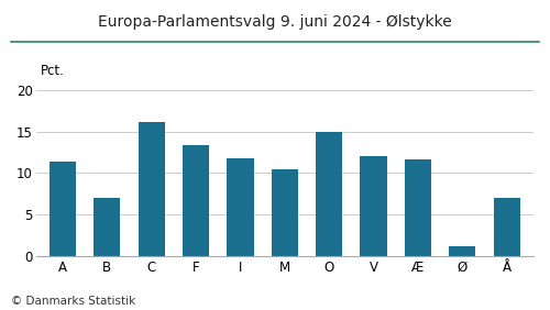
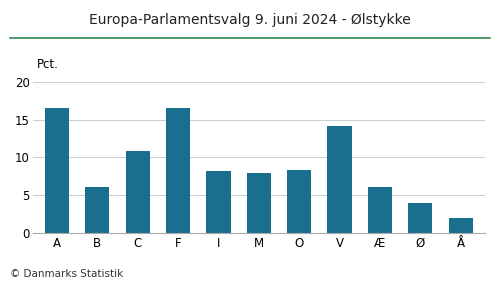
A: 11.4 -> 16.5
B: 7.0 -> 6.1
C: 16.2 -> 10.8
F: 13.4 -> 16.5
I: 11.8 -> 8.2
M: 10.4 -> 7.9
O: 15.0 -> 8.3
V: 12.0 -> 14.2
Æ: 11.6 -> 6.1
Ø: 1.2 -> 3.9
Å: 7.0 -> 2.0
